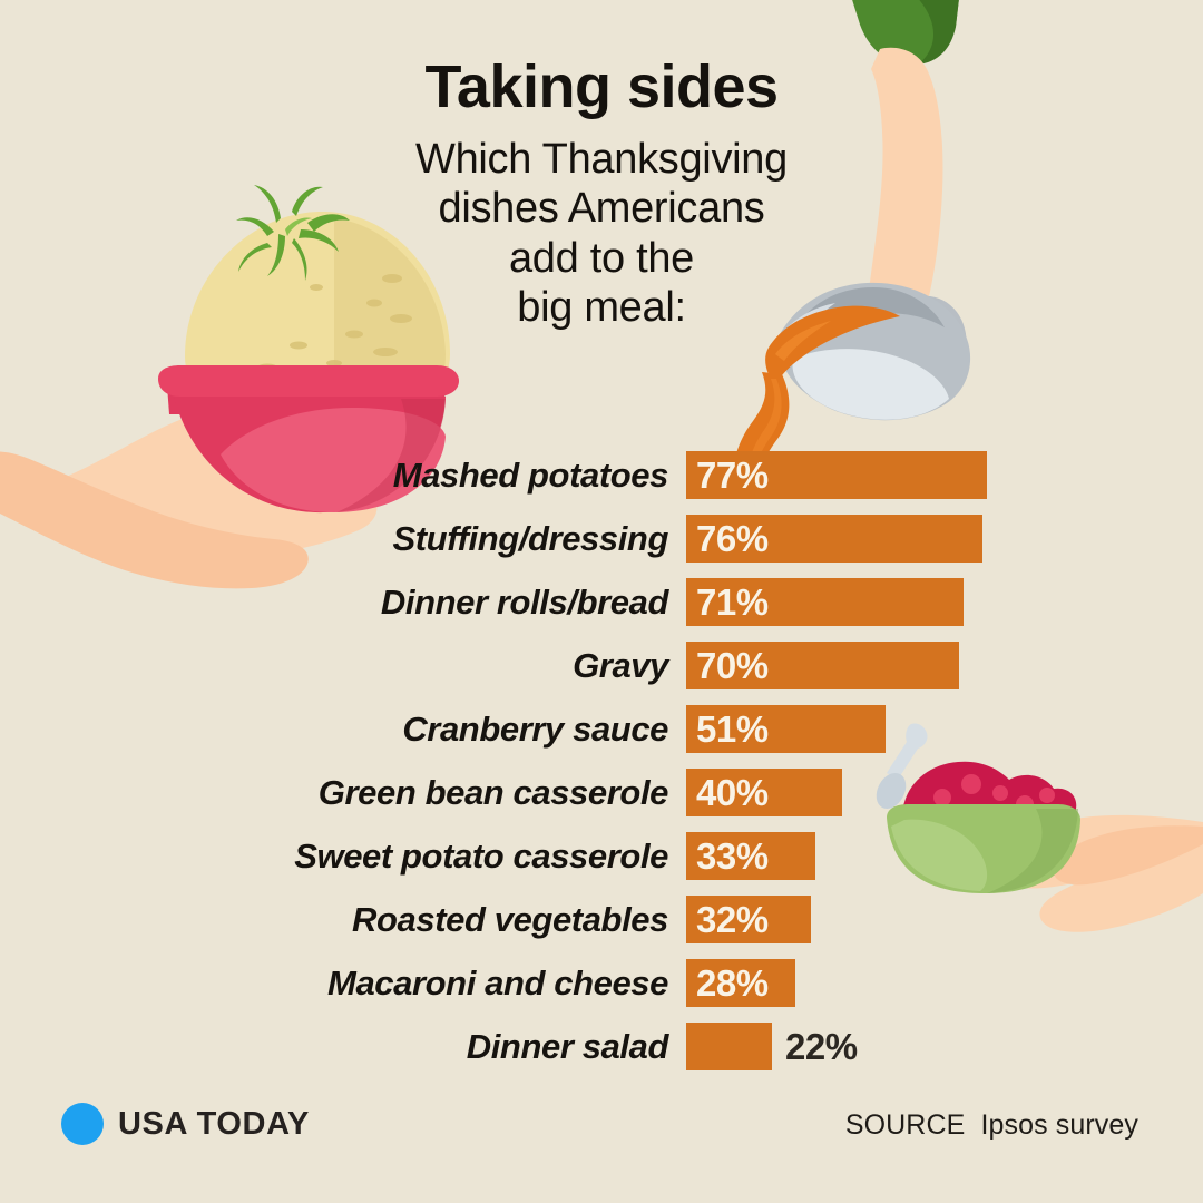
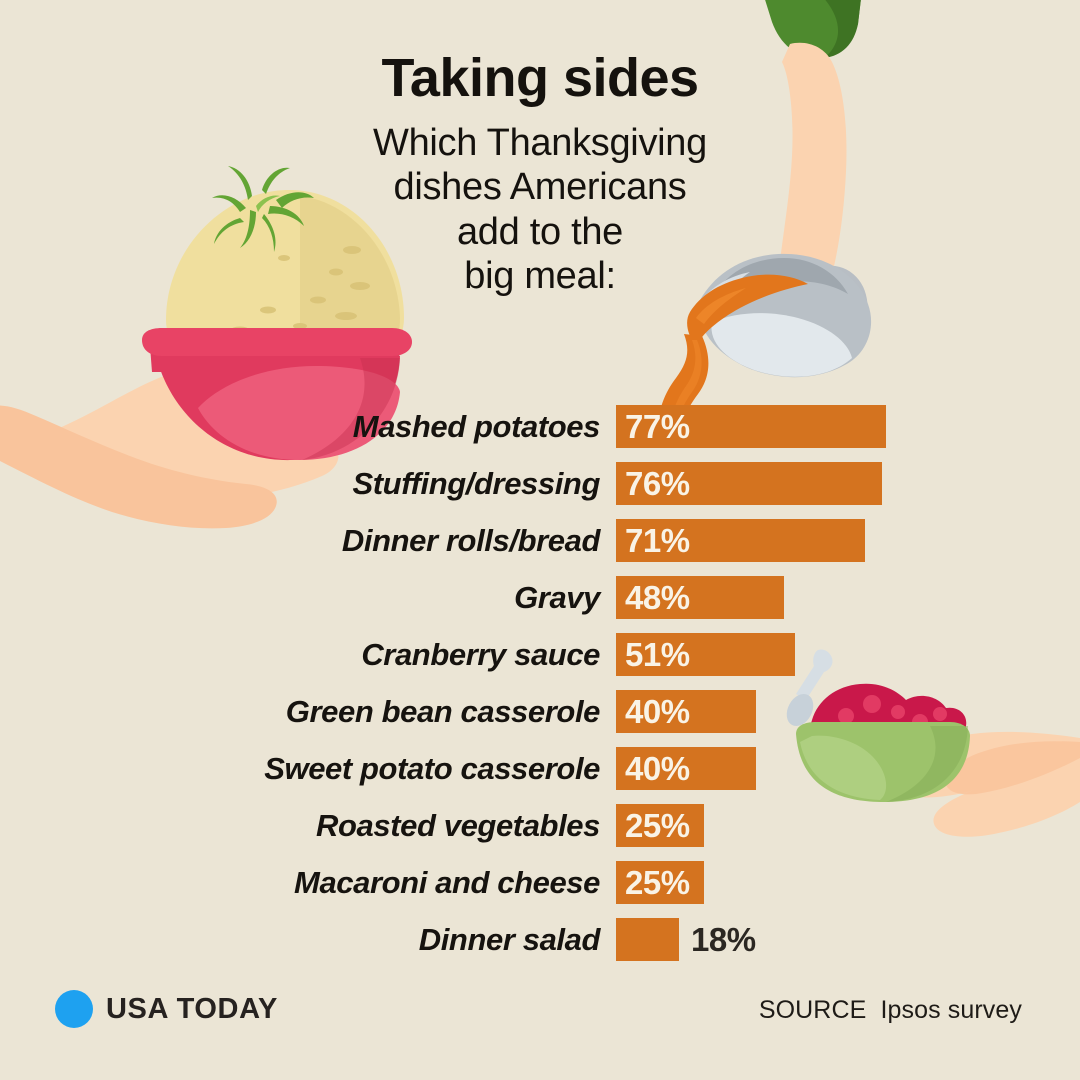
Gravy: 70% -> 48%
Sweet potato casserole: 33% -> 40%
Roasted vegetables: 32% -> 25%
Macaroni and cheese: 28% -> 25%
Dinner salad: 22% -> 18%
